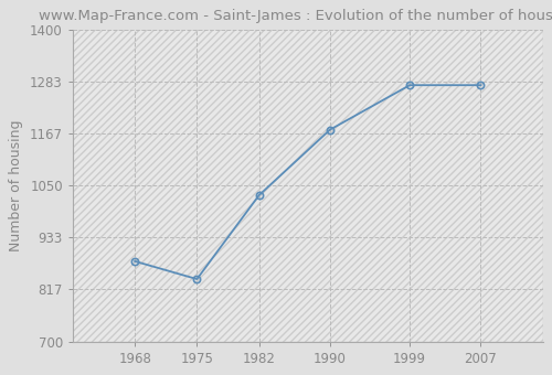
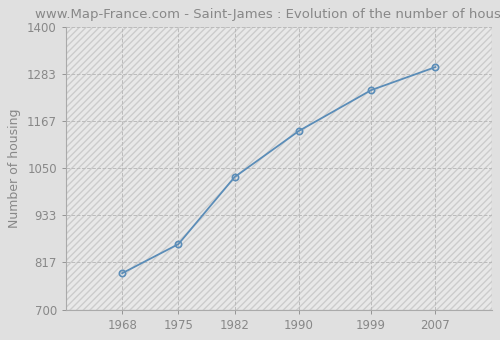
1968: 880 -> 790
1975: 840 -> 862
1990: 1175 -> 1142
1999: 1275 -> 1243
2007: 1275 -> 1300
